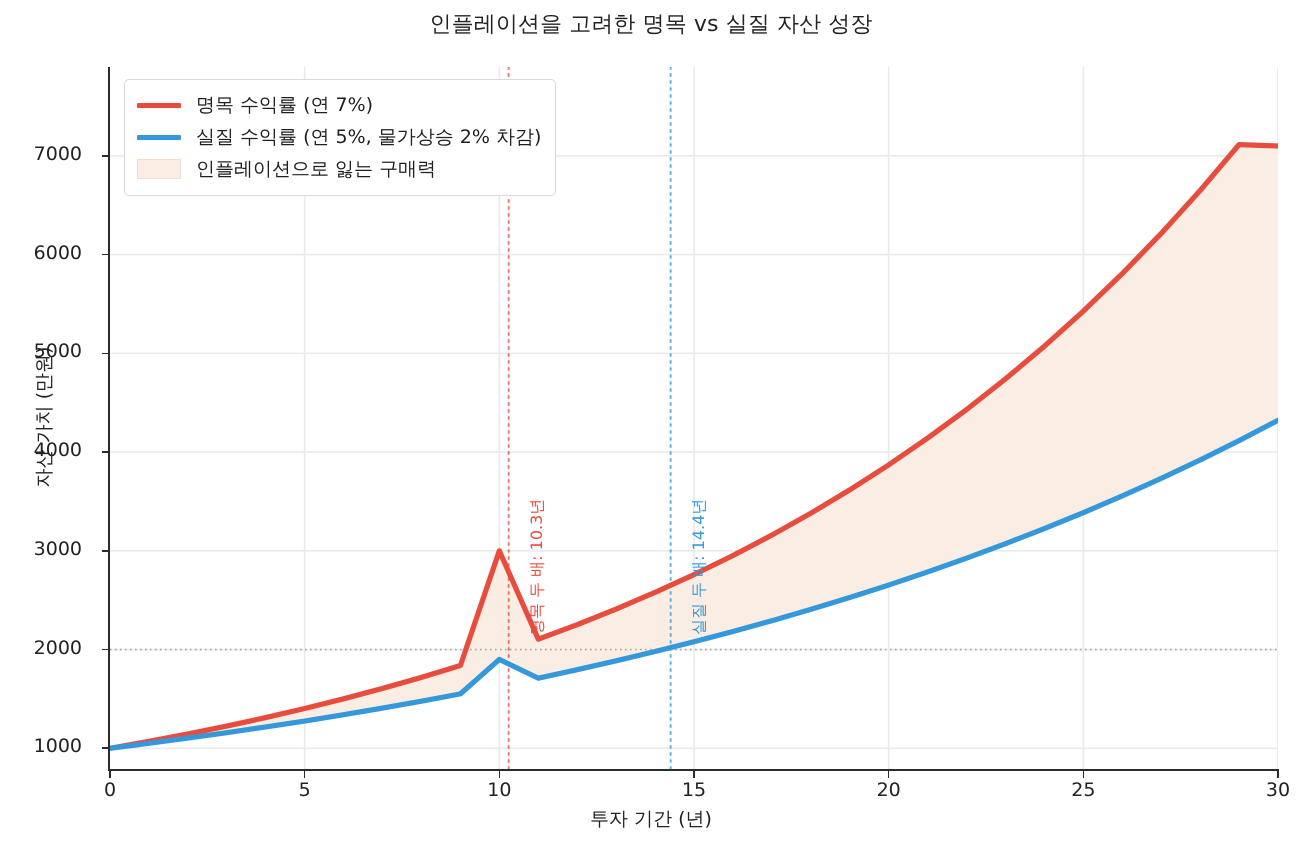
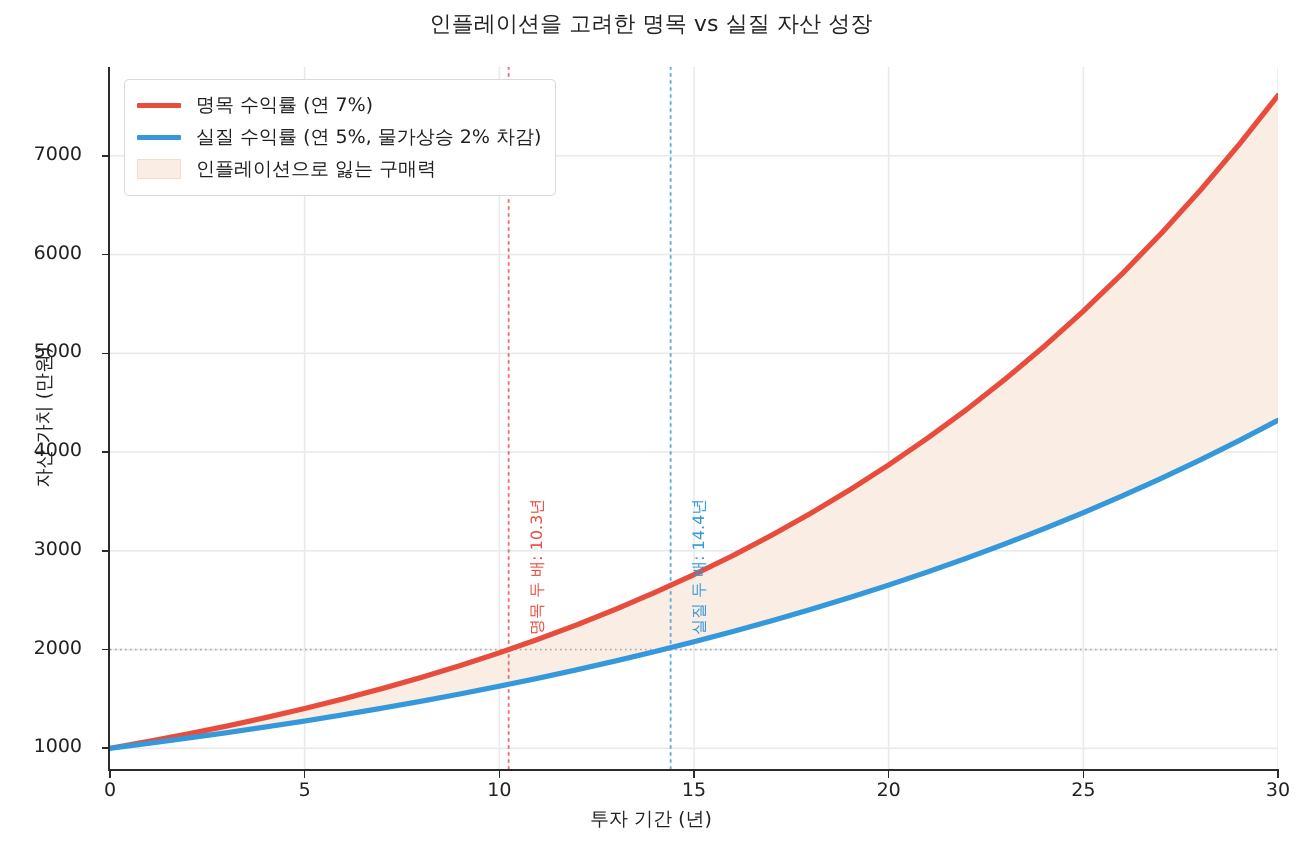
명목 수익률 (연 7%)/10: 3000 -> 2000
실질 수익률 (연 5%, 물가상승 2% 차감)/10: 1900 -> 1600
명목 수익률 (연 7%)/30: 7100 -> 7600
